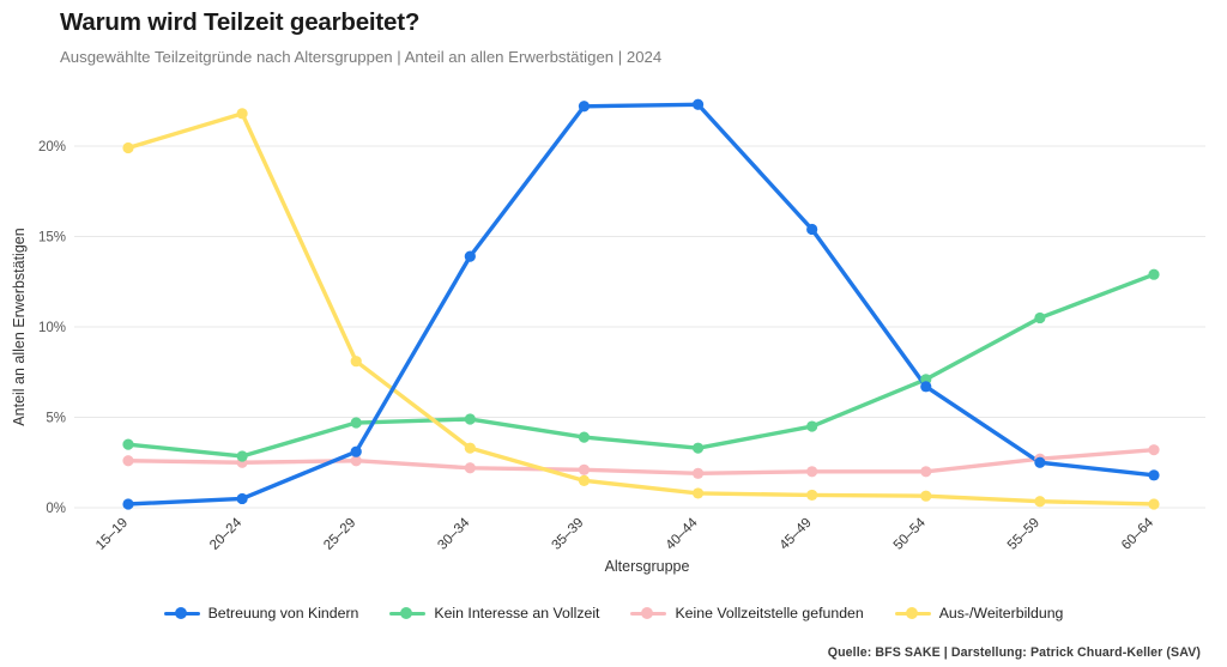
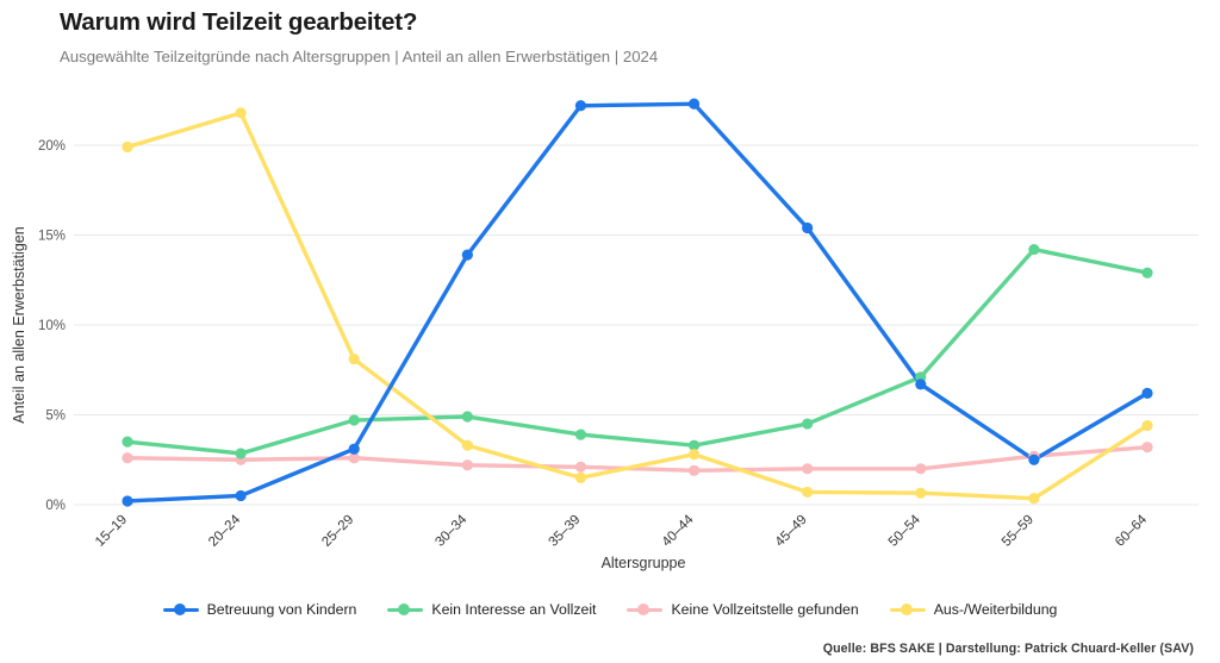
Aus-/Weiterbildung/40–44: 0.8% -> 2.8%
Kein Interesse an Vollzeit/55–59: 10.5% -> 14.2%
Betreuung von Kindern/60–64: 1.8% -> 6.2%
Aus-/Weiterbildung/60–64: 0.2% -> 4.4%
